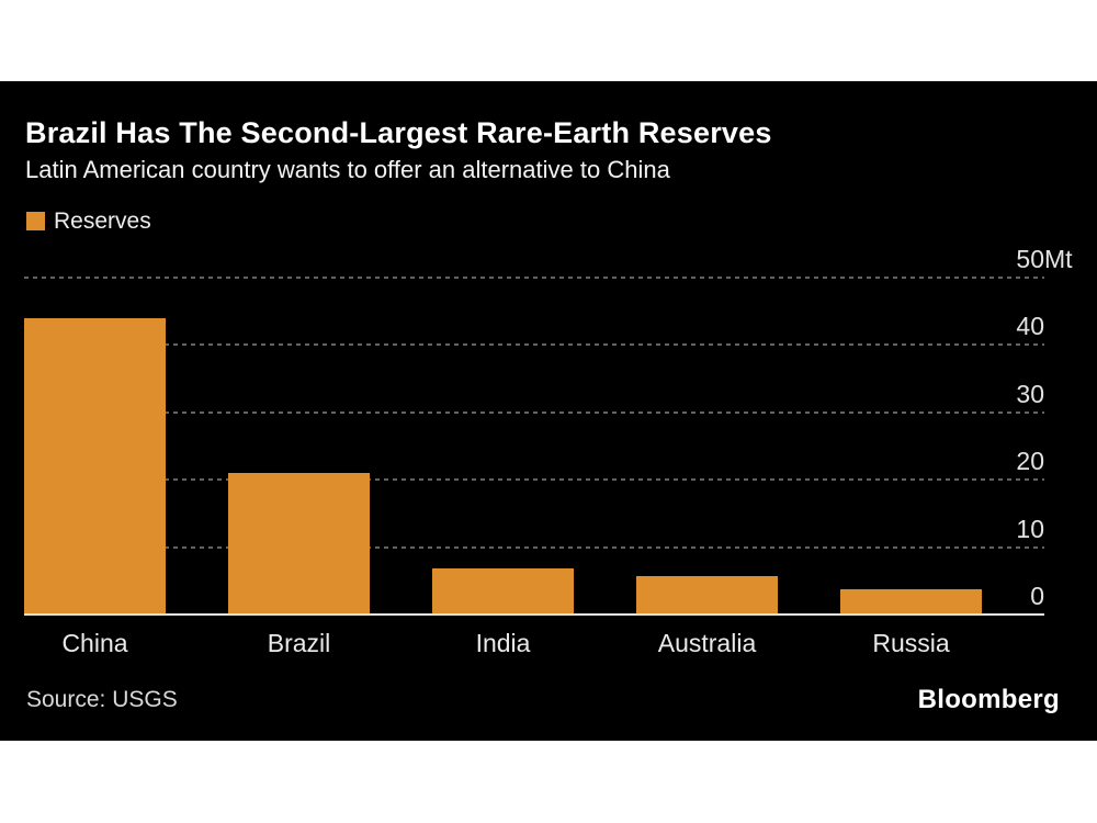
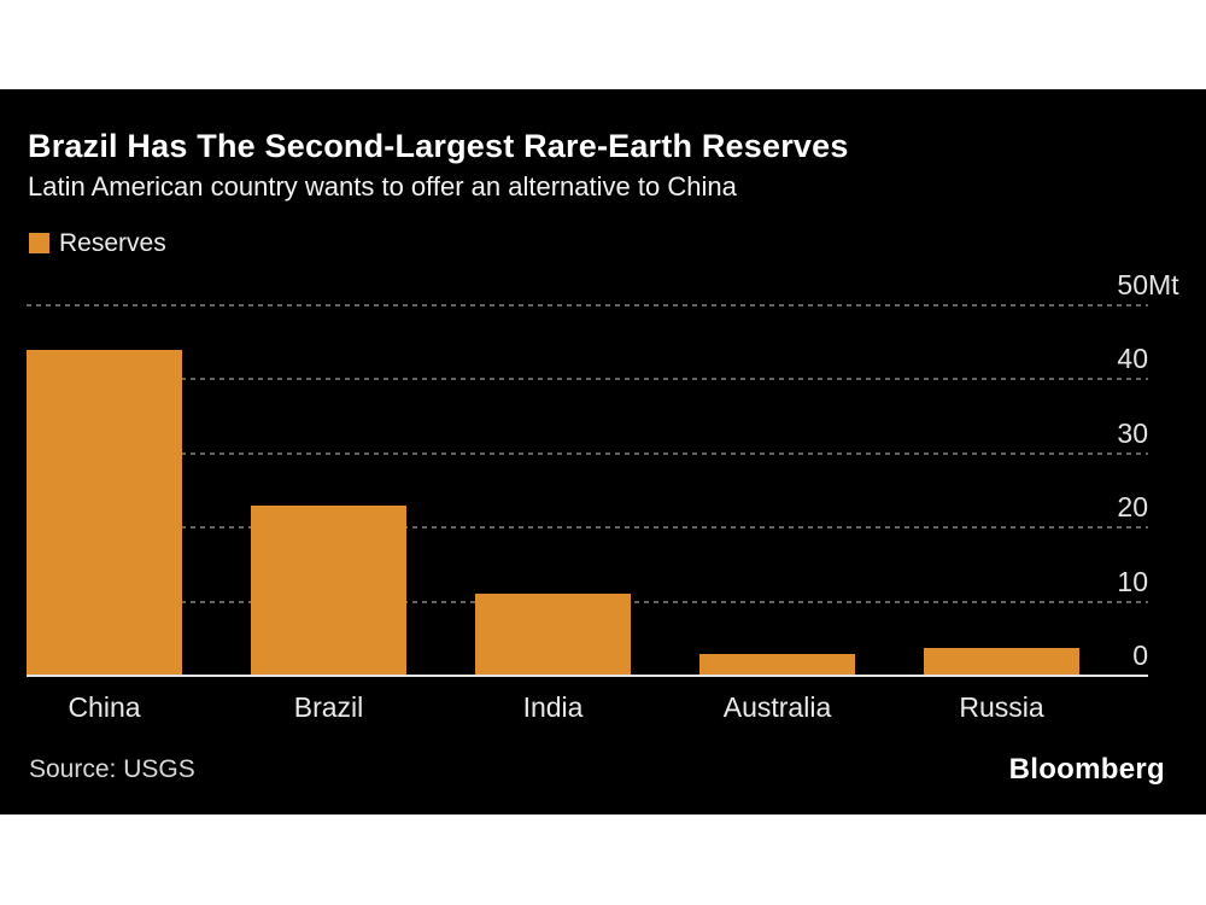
Brazil: 21 -> 23
India: 7 -> 11
Australia: 6 -> 3
